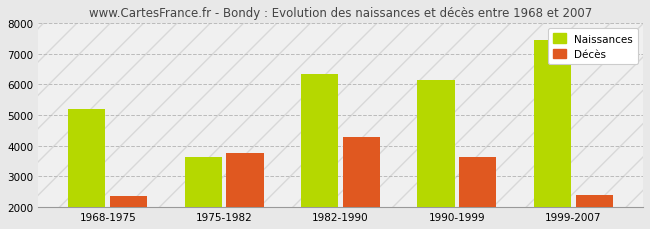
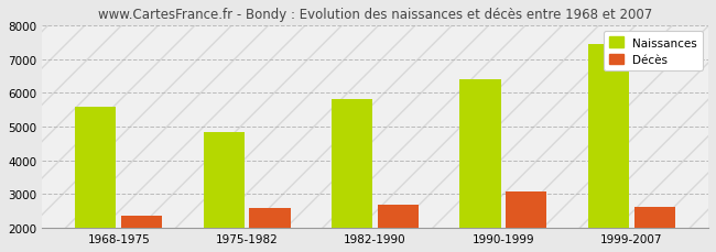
Naissances/1968-1975: 5200 -> 5600
Naissances/1975-1982: 3650 -> 4850
Décès/1975-1982: 3750 -> 2580
Naissances/1982-1990: 6350 -> 5800
Décès/1982-1990: 4300 -> 2700
Naissances/1990-1999: 6150 -> 6400
Décès/1990-1999: 3650 -> 3080
Décès/1999-2007: 2400 -> 2620
